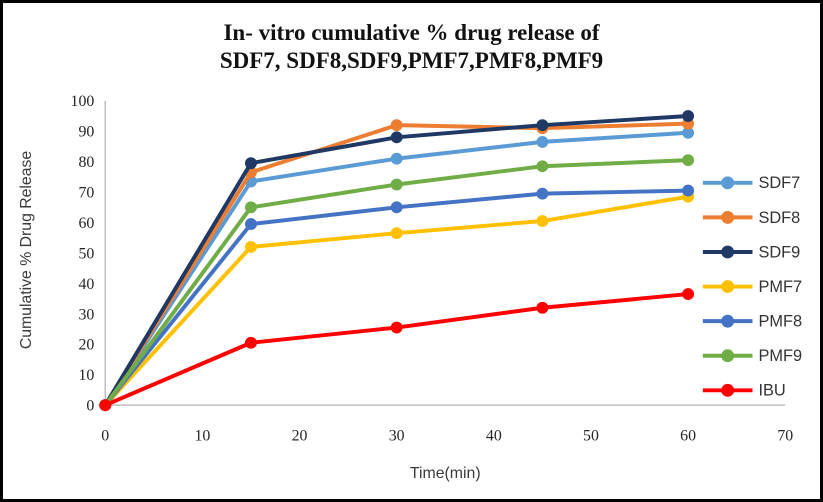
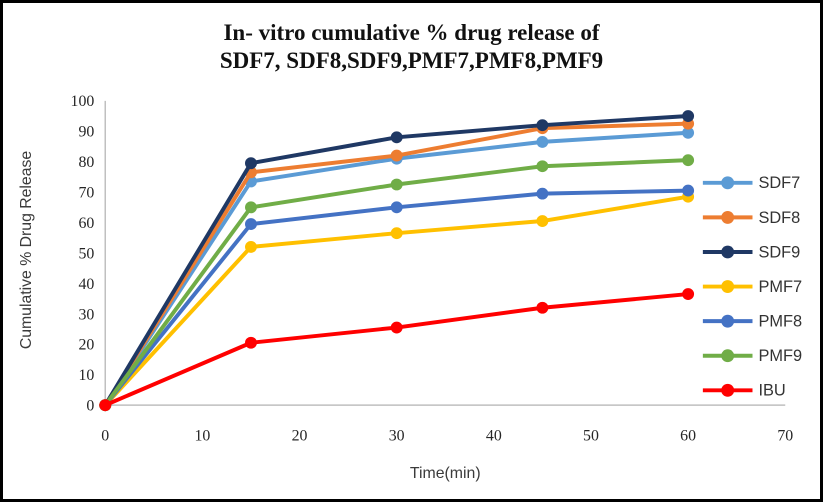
SDF8/30: 92 -> 82
